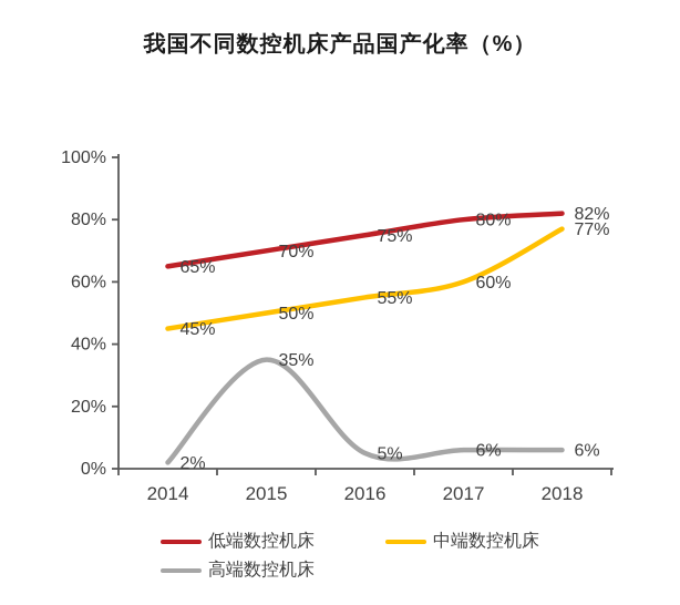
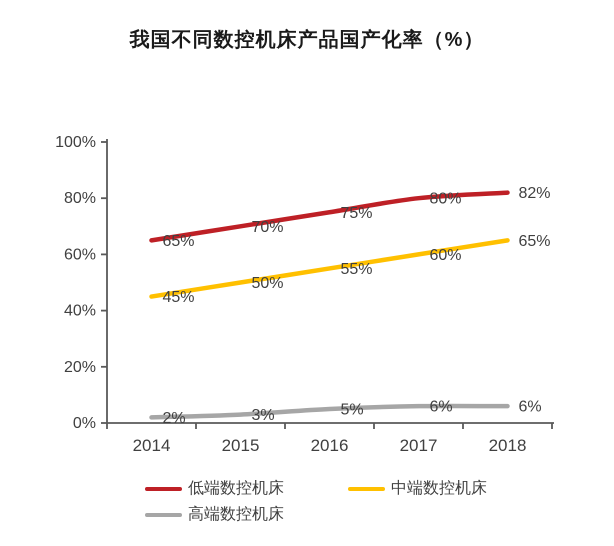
高端数控机床/2015: 35% -> 3%
中端数控机床/2018: 77% -> 65%
